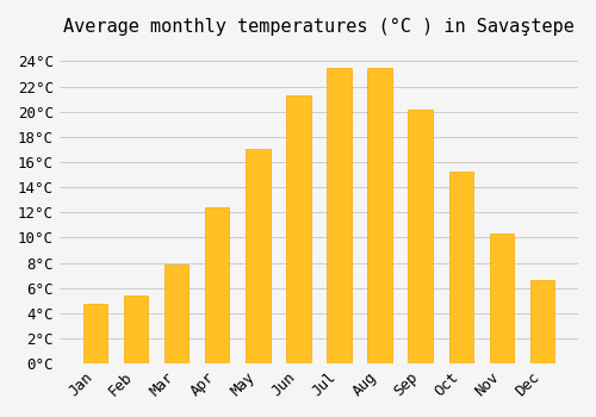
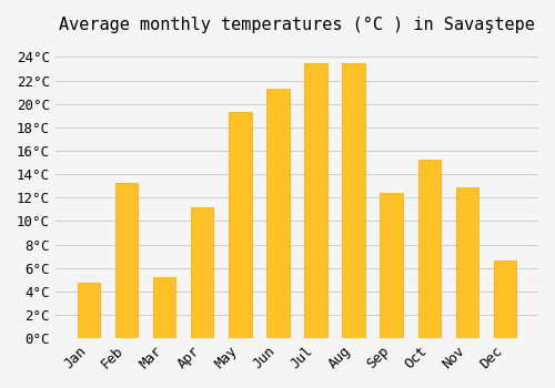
Feb: 5.4°C -> 13.3°C
Mar: 7.9°C -> 5.2°C
Apr: 12.4°C -> 11.2°C
May: 17.0°C -> 19.3°C
Sep: 20.2°C -> 12.4°C
Nov: 10.3°C -> 12.9°C
